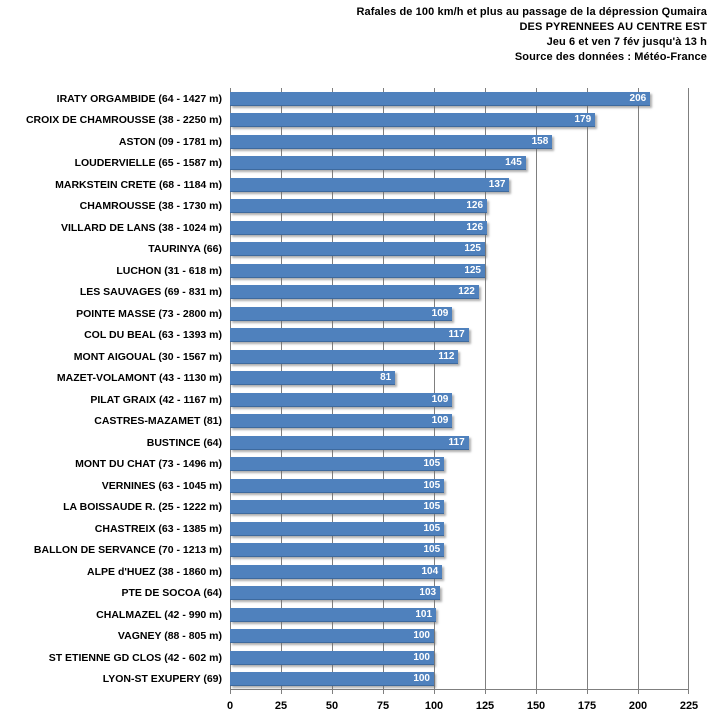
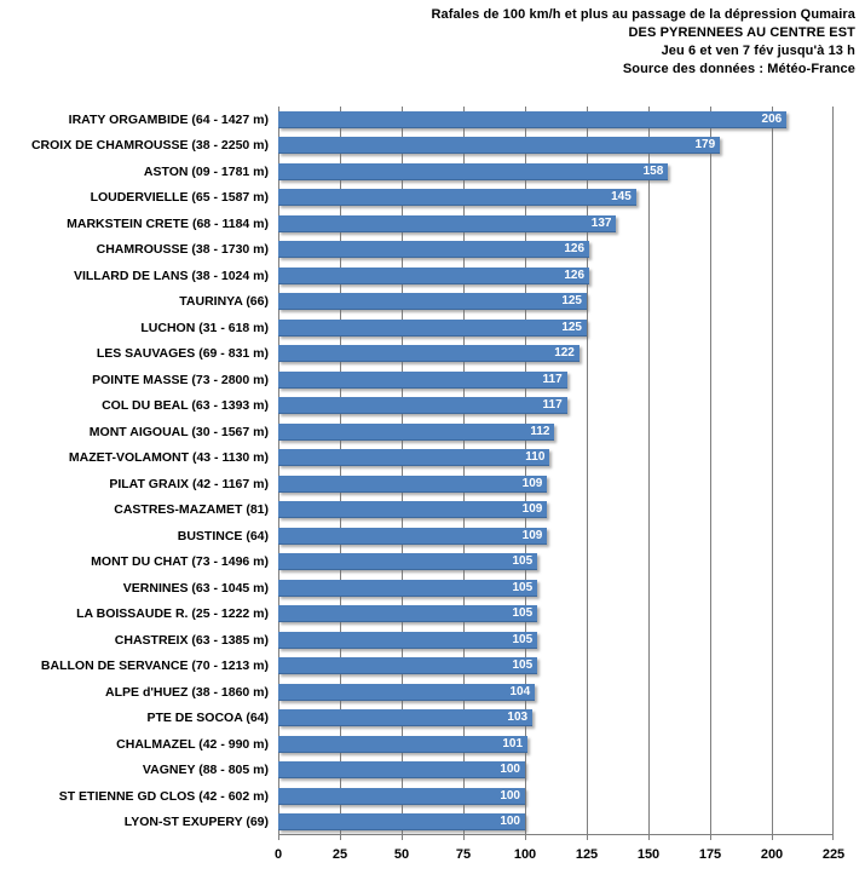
POINTE MASSE (73 - 2800 m): 109 -> 117
MAZET-VOLAMONT (43 - 1130 m): 81 -> 110
BUSTINCE (64): 117 -> 109
